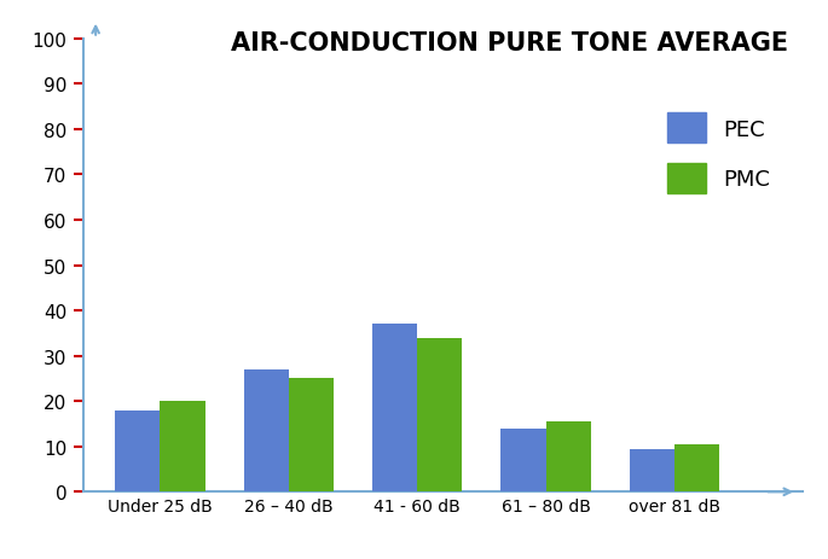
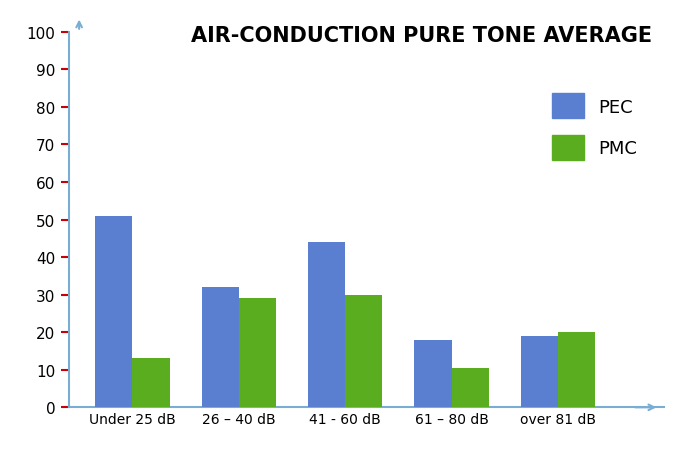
PEC/Under 25 dB: 18.0 -> 51.0
PMC/Under 25 dB: 20.0 -> 13.0
PEC/26 – 40 dB: 27.0 -> 32.0
PMC/26 – 40 dB: 25.0 -> 29.0
PEC/41 - 60 dB: 37.0 -> 44.0
PMC/41 - 60 dB: 34.0 -> 30.0
PEC/61 – 80 dB: 14.0 -> 18.0
PMC/61 – 80 dB: 15.5 -> 10.5
PEC/over 81 dB: 9.5 -> 19.0
PMC/over 81 dB: 10.5 -> 20.0
